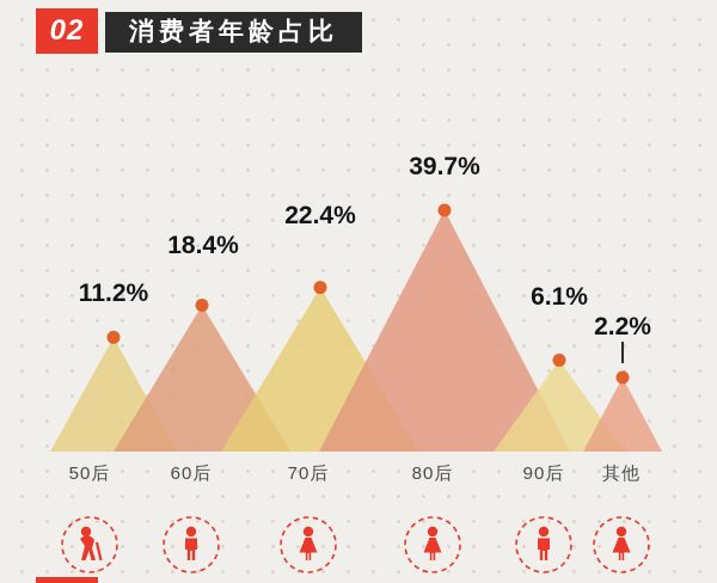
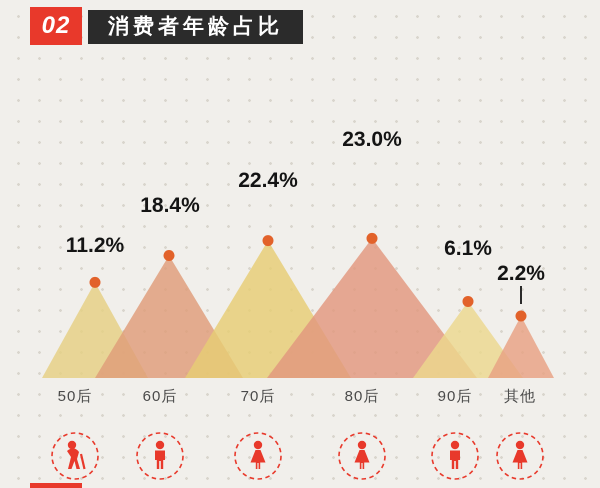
80后: 39.7% -> 23.0%
